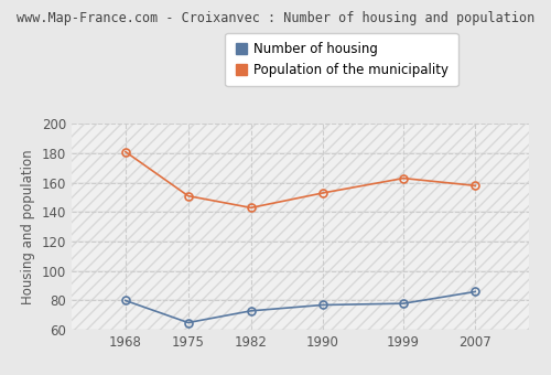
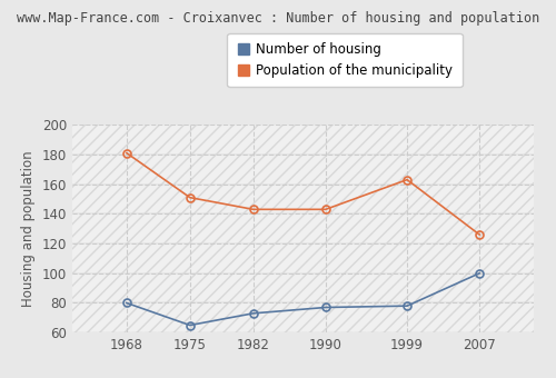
Population of the municipality/1990: 153 -> 143
Number of housing/2007: 86 -> 100
Population of the municipality/2007: 158 -> 126
